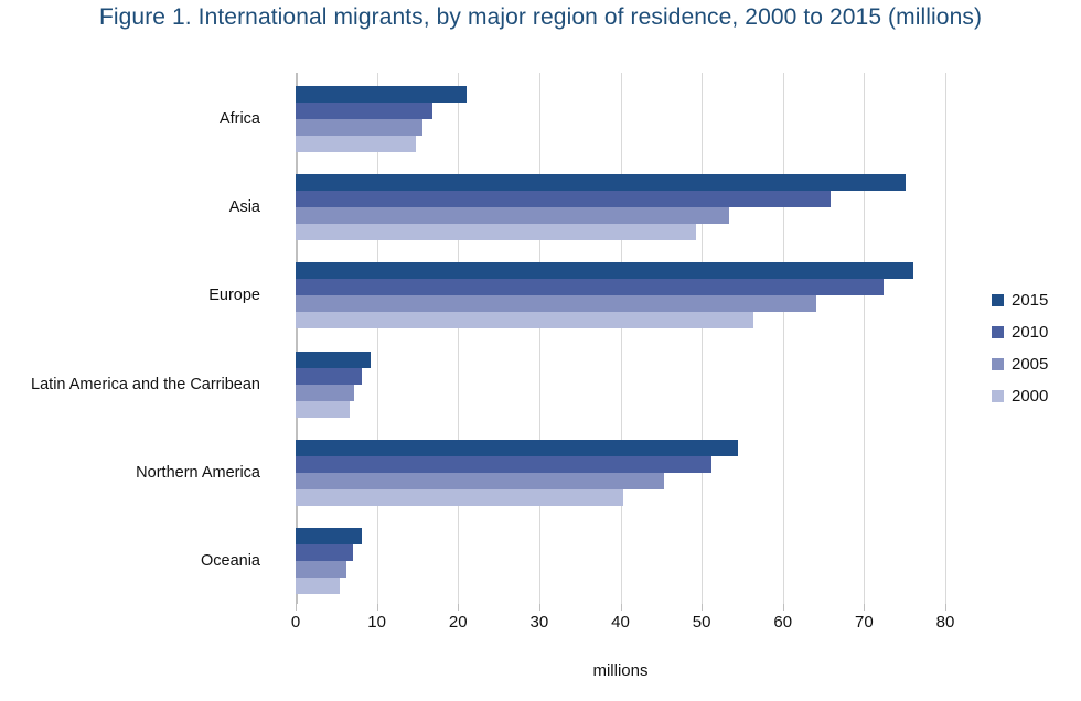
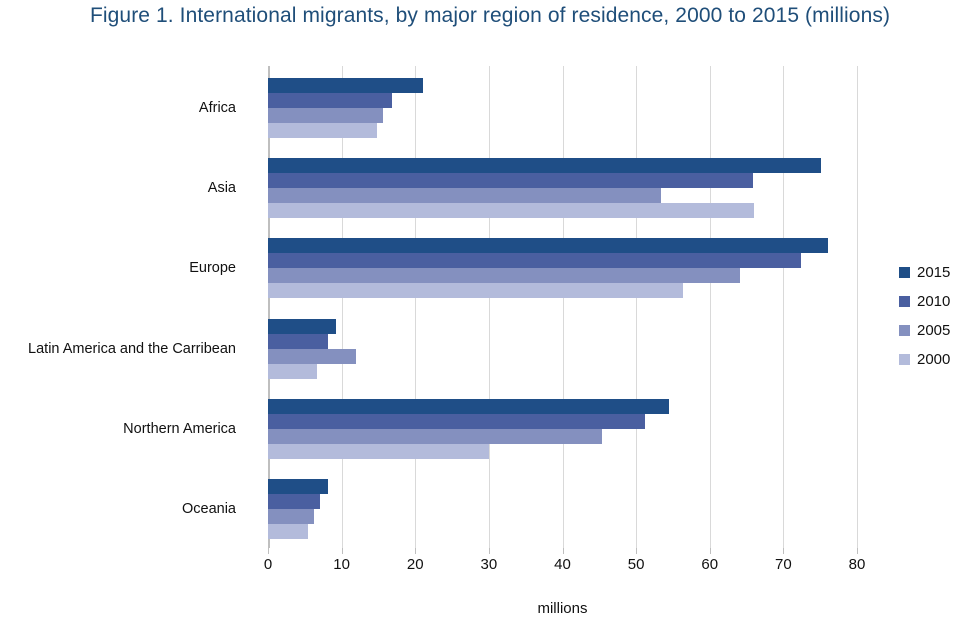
2000/Asia: 49 -> 66
2005/Latin America and the Carribean: 7 -> 12
2000/Northern America: 40 -> 30
